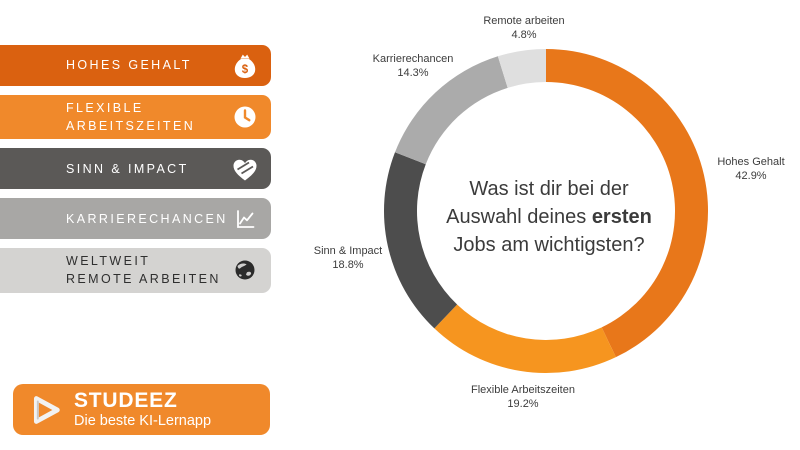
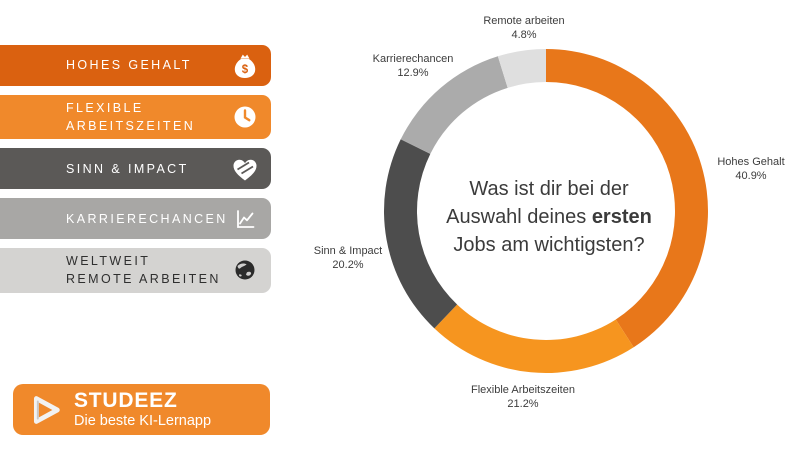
Hohes Gehalt: 42.9% -> 40.9%
Flexible Arbeitszeiten: 19.2% -> 21.2%
Sinn & Impact: 18.8% -> 20.2%
Karrierechancen: 14.3% -> 12.9%
